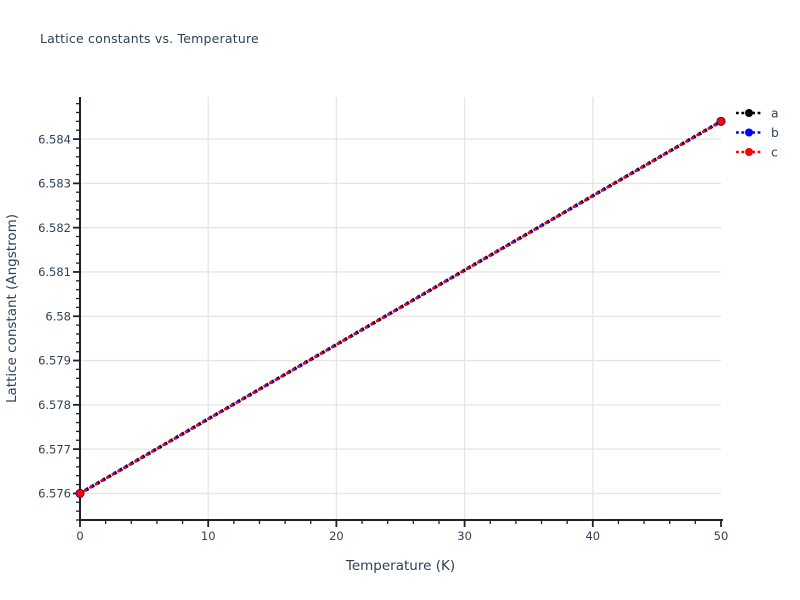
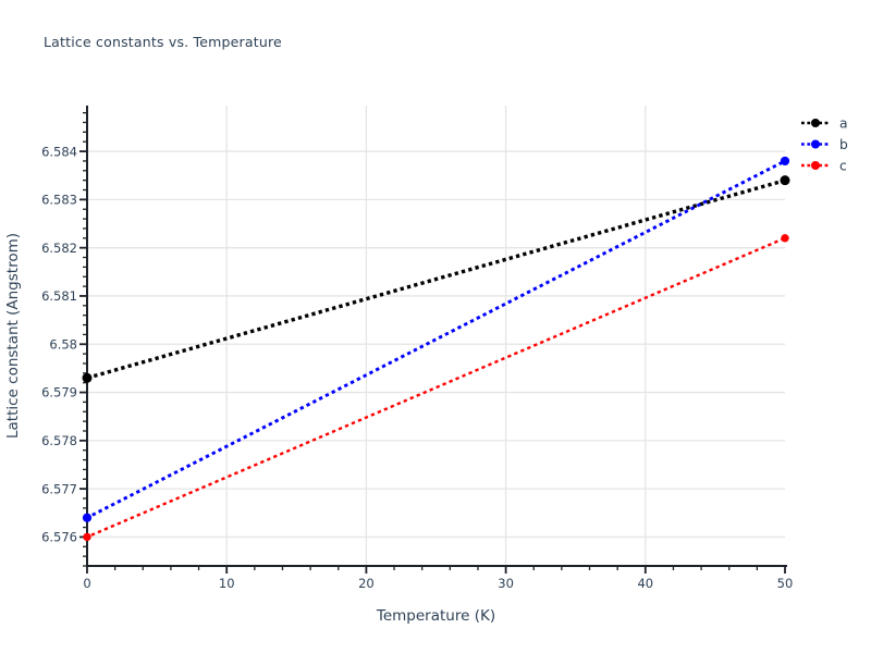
a/0: 6.5760 -> 6.5793
b/0: 6.5760 -> 6.5764
a/50: 6.5844 -> 6.5834
b/50: 6.5844 -> 6.5838
c/50: 6.5844 -> 6.5822
